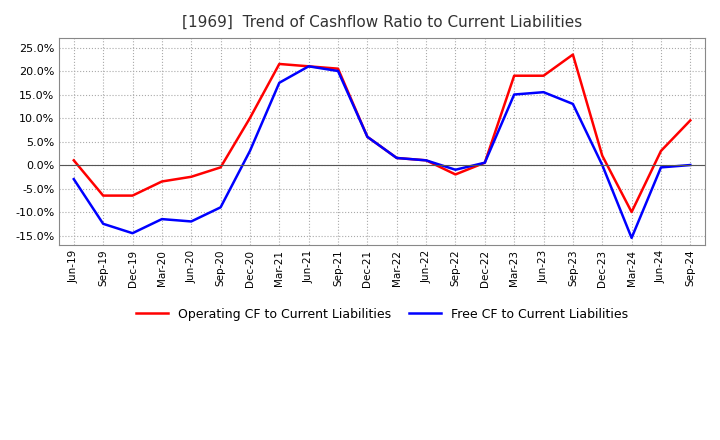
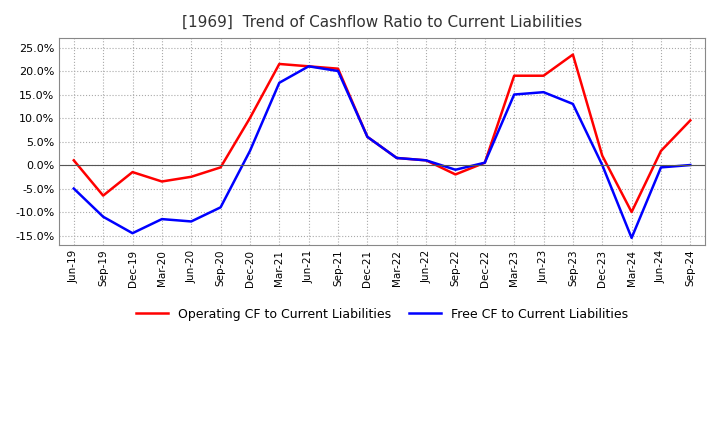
Free CF to Current Liabilities/Jun-19: -3.0% -> -5.0%
Free CF to Current Liabilities/Sep-19: -12.5% -> -11.0%
Operating CF to Current Liabilities/Dec-19: -6.5% -> -1.5%
